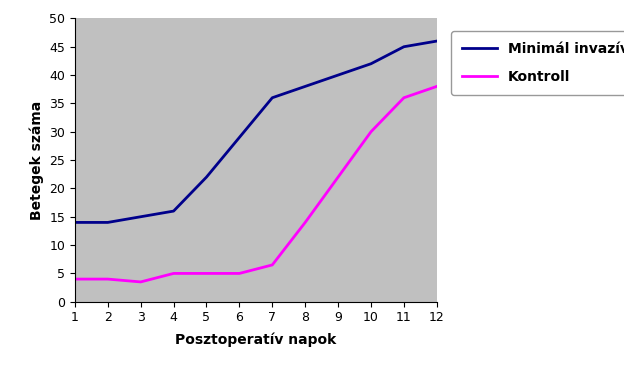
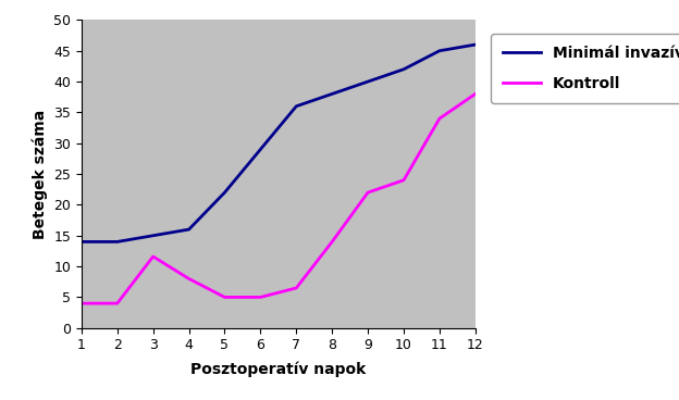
Kontroll/3: 3.5 -> 11.6
Kontroll/4: 5.0 -> 8.0
Kontroll/10: 30.0 -> 24.0
Kontroll/11: 36.0 -> 34.0
